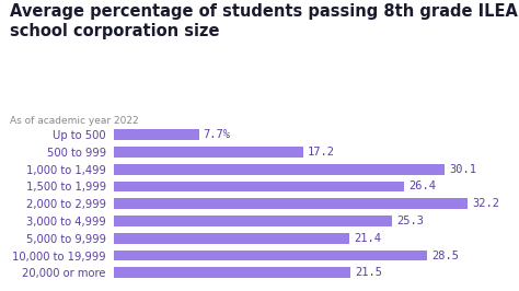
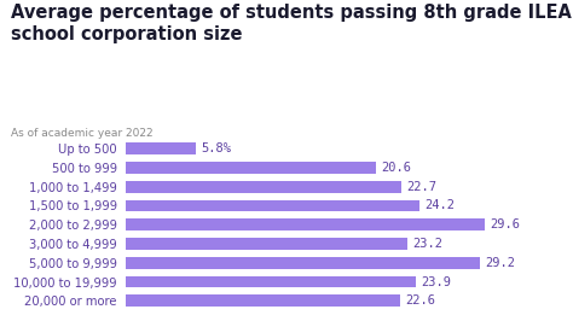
Up to 500: 7.7% -> 5.8%
500 to 999: 17.2 -> 20.6
1,000 to 1,499: 30.1 -> 22.7
1,500 to 1,999: 26.4 -> 24.2
2,000 to 2,999: 32.2 -> 29.6
3,000 to 4,999: 25.3 -> 23.2
5,000 to 9,999: 21.4 -> 29.2
10,000 to 19,999: 28.5 -> 23.9
20,000 or more: 21.5 -> 22.6
